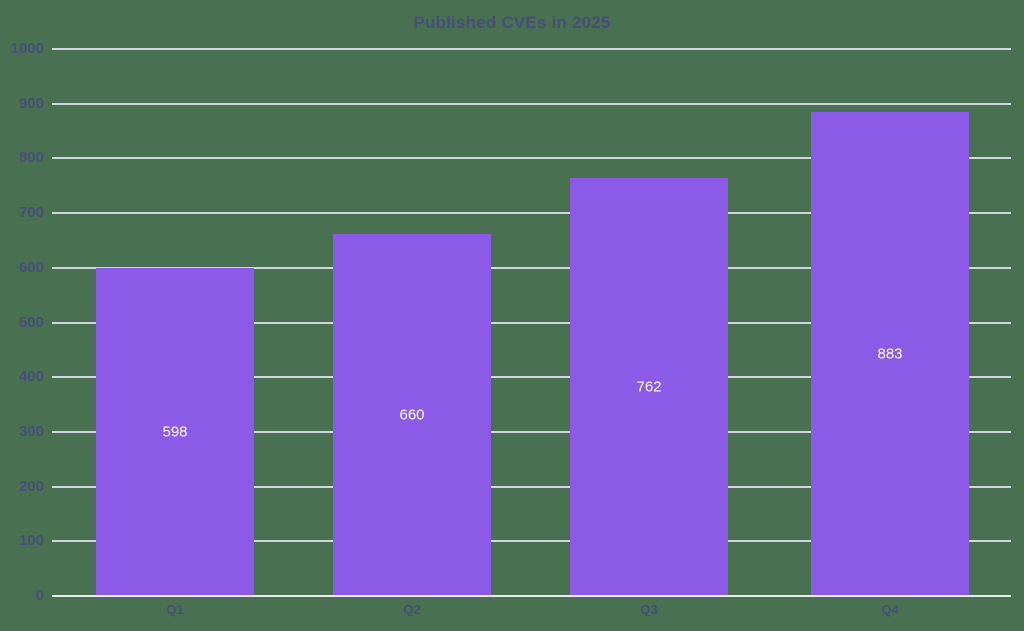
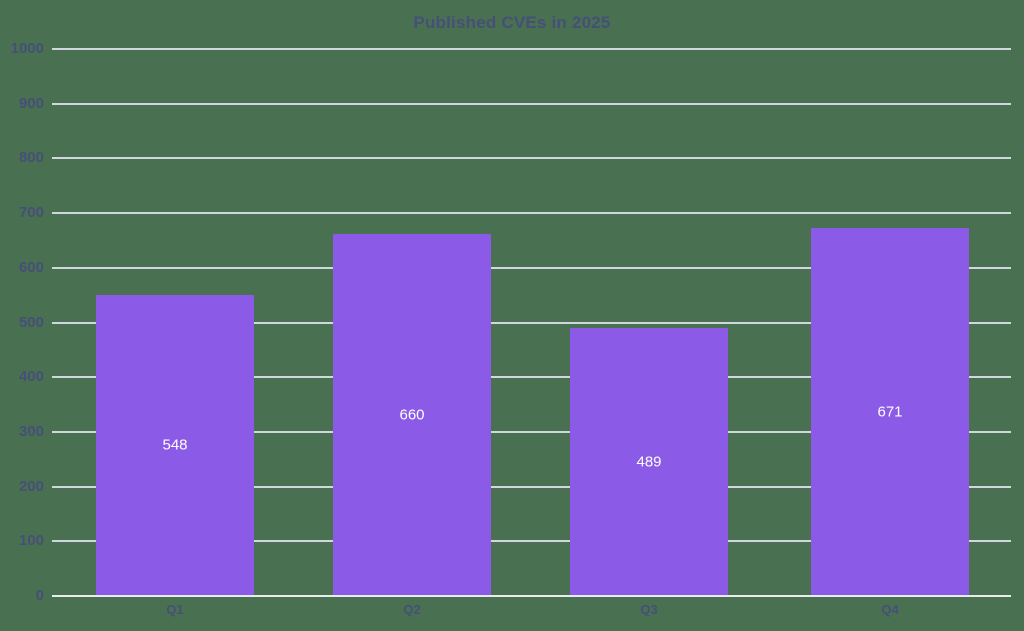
Q1: 598 -> 548
Q3: 762 -> 489
Q4: 883 -> 671
